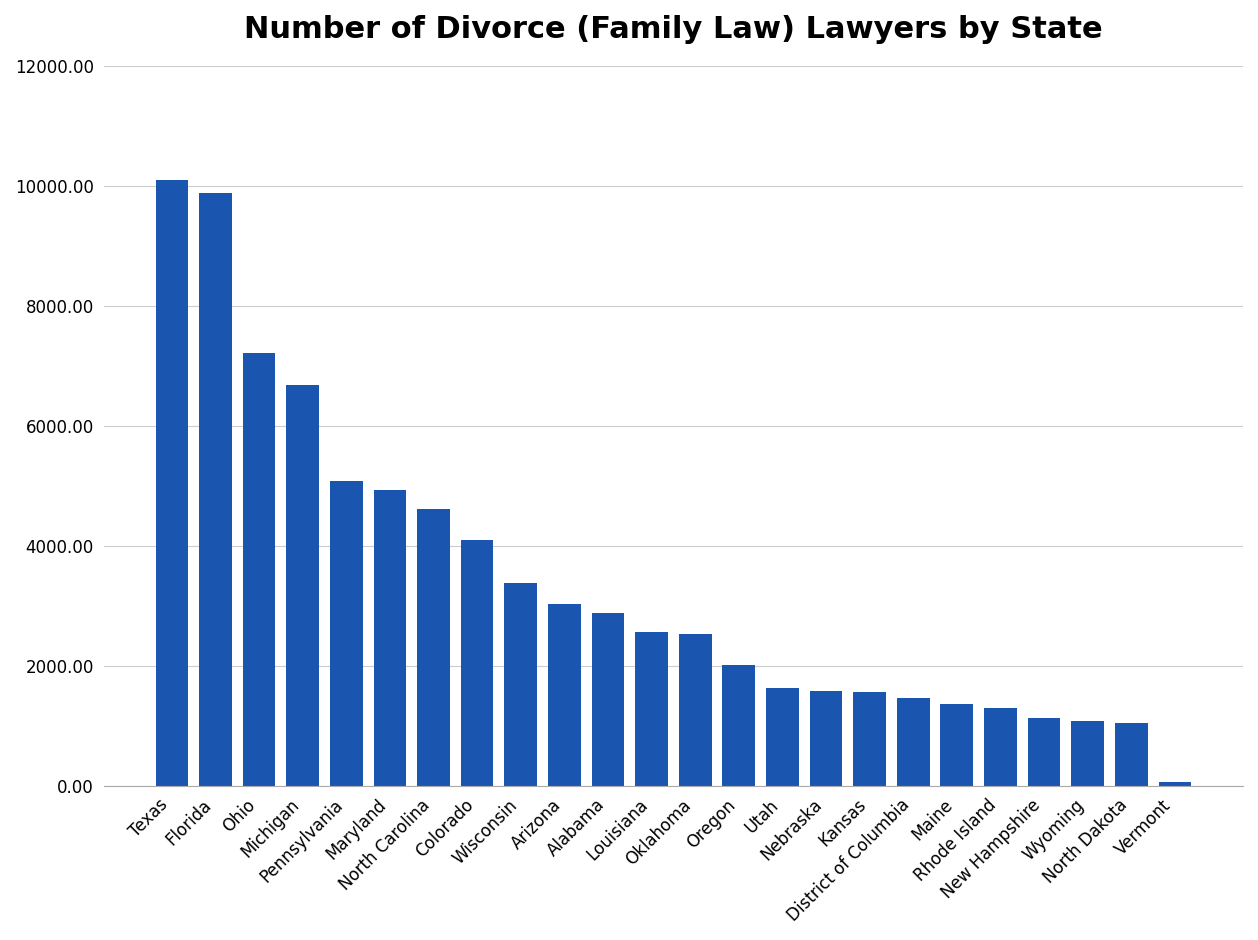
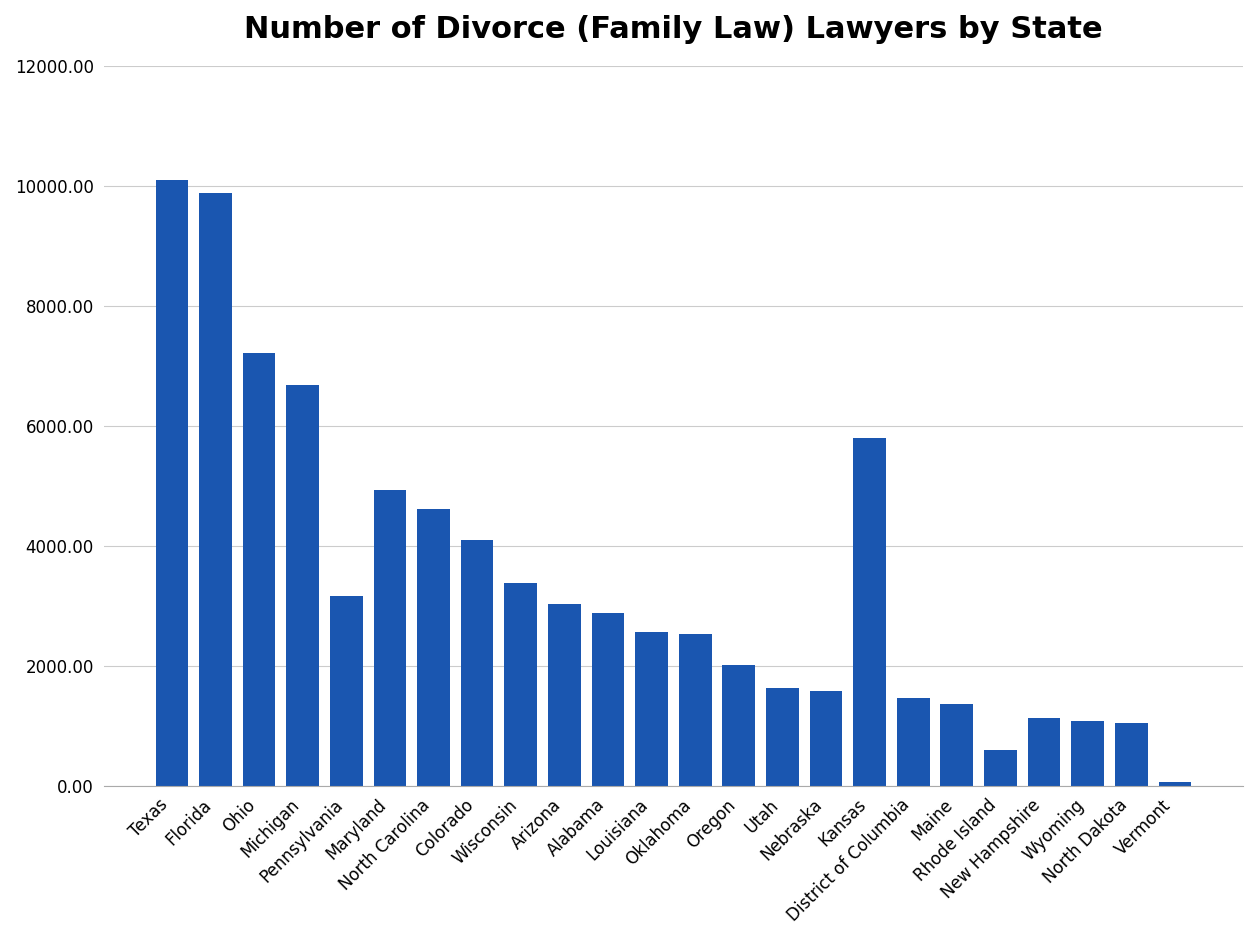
Pennsylvania: 5090 -> 3160
Kansas: 1560 -> 5800
Rhode Island: 1310 -> 600
